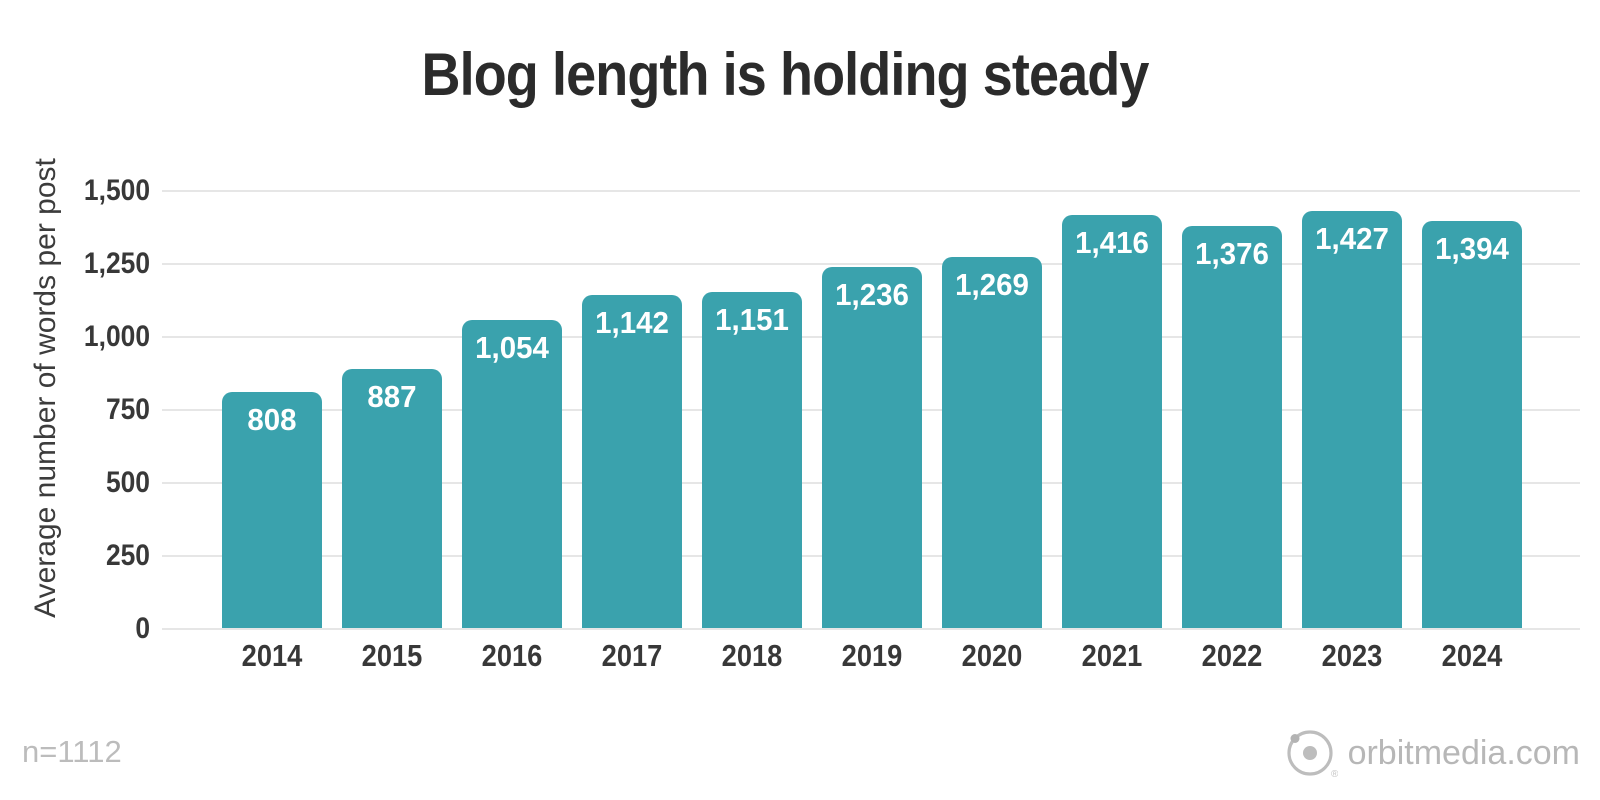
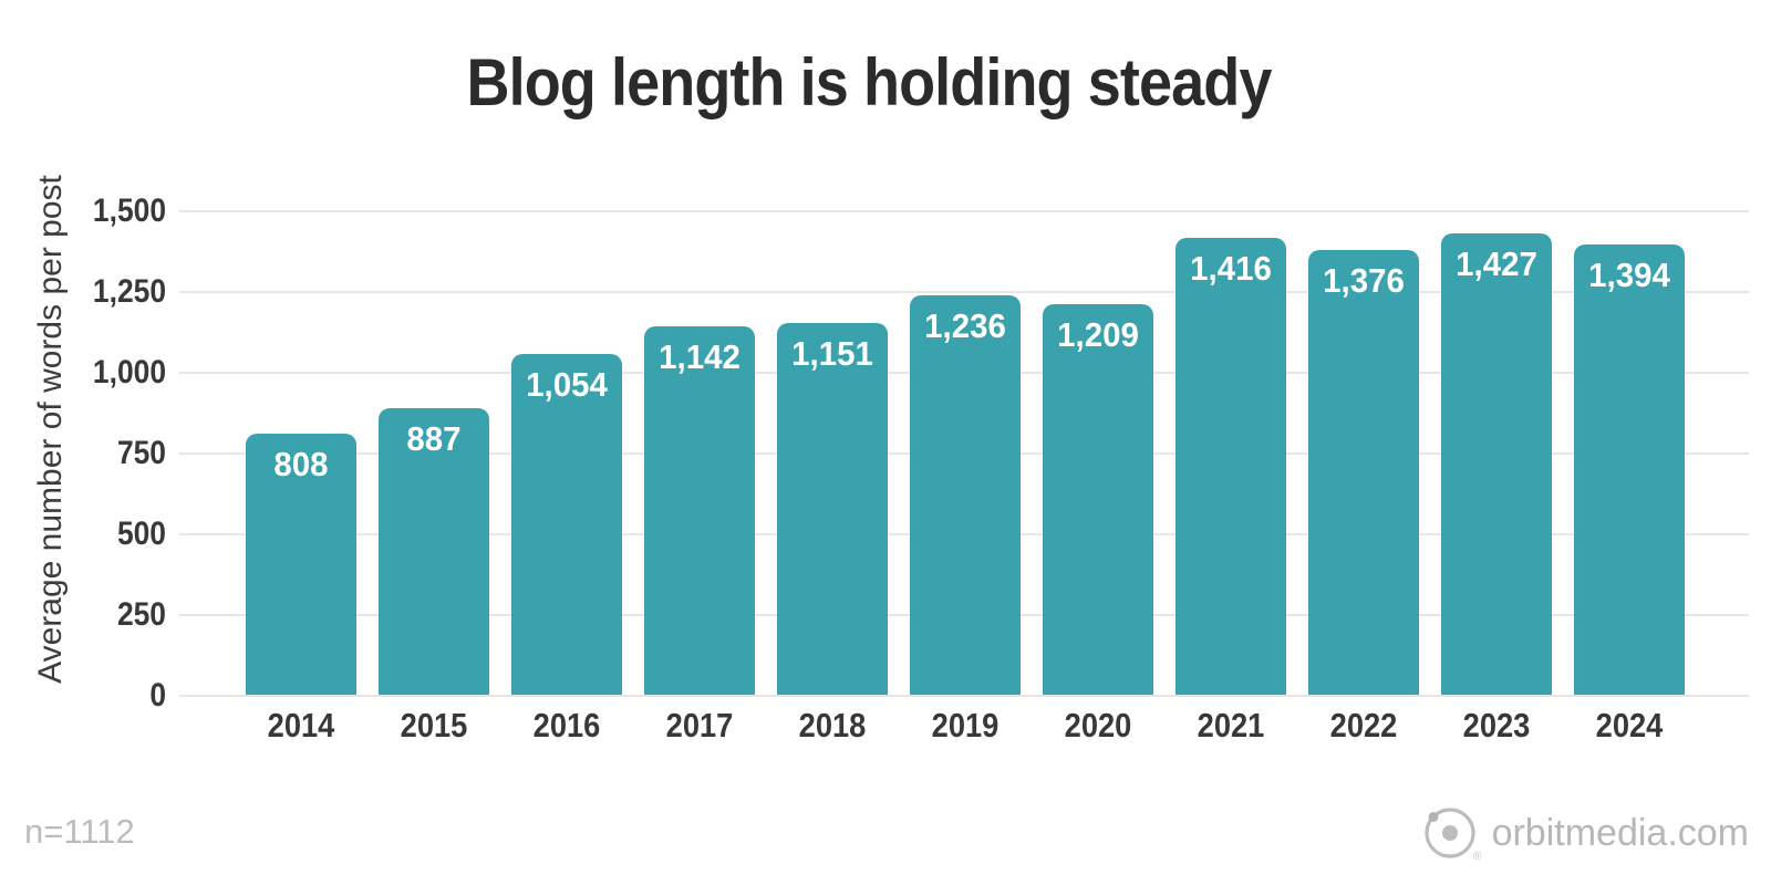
2020: 1,269 -> 1,209
